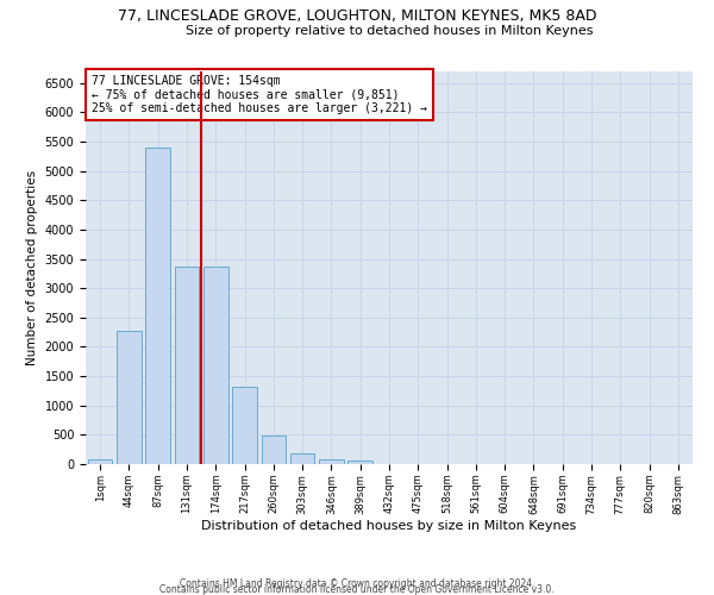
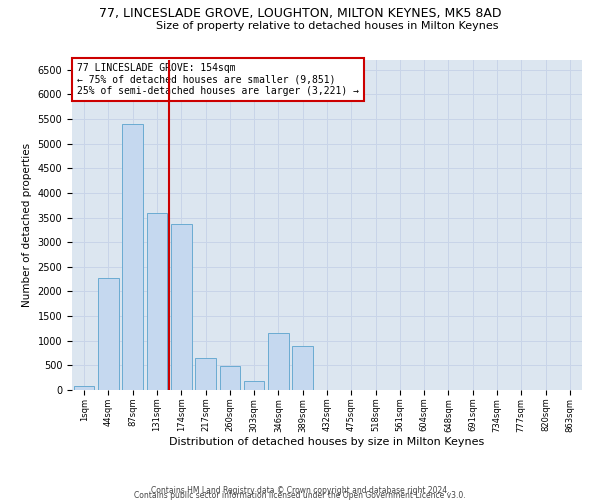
131sqm: 3380 -> 3600
217sqm: 1310 -> 650
346sqm: 80 -> 1150
389sqm: 60 -> 900
